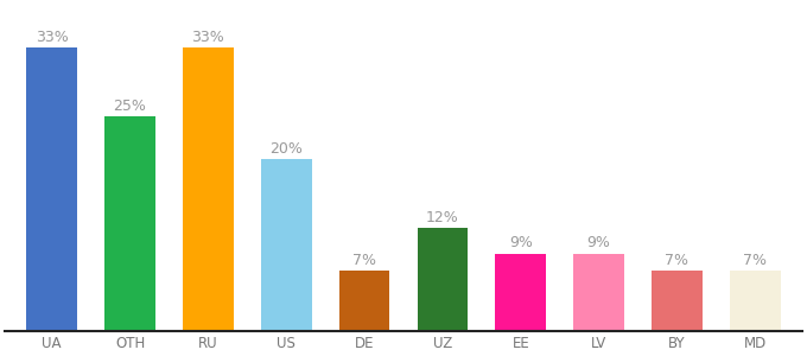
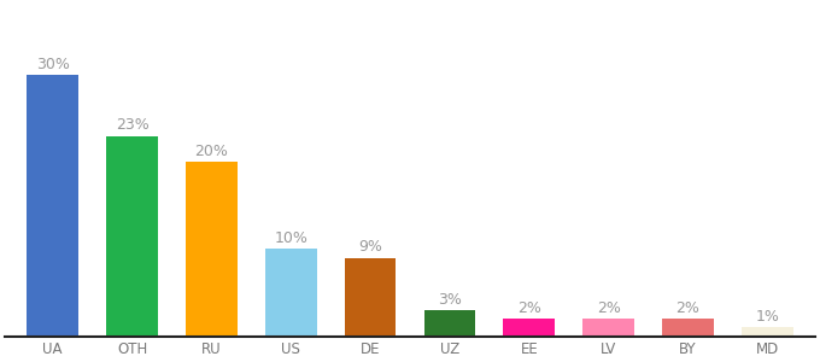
UA: 33% -> 30%
OTH: 25% -> 23%
RU: 33% -> 20%
US: 20% -> 10%
DE: 7% -> 9%
UZ: 12% -> 3%
EE: 9% -> 2%
LV: 9% -> 2%
BY: 7% -> 2%
MD: 7% -> 1%
